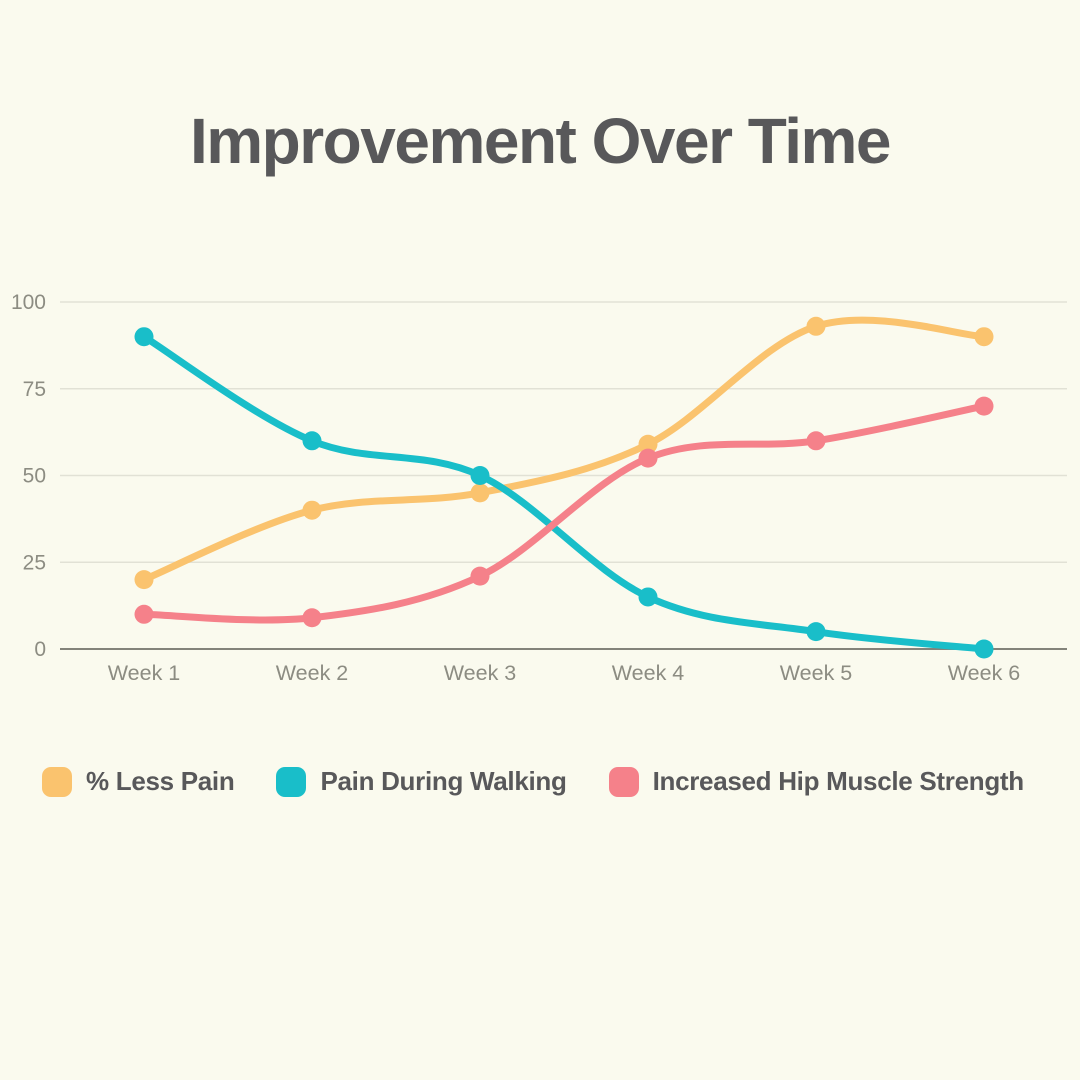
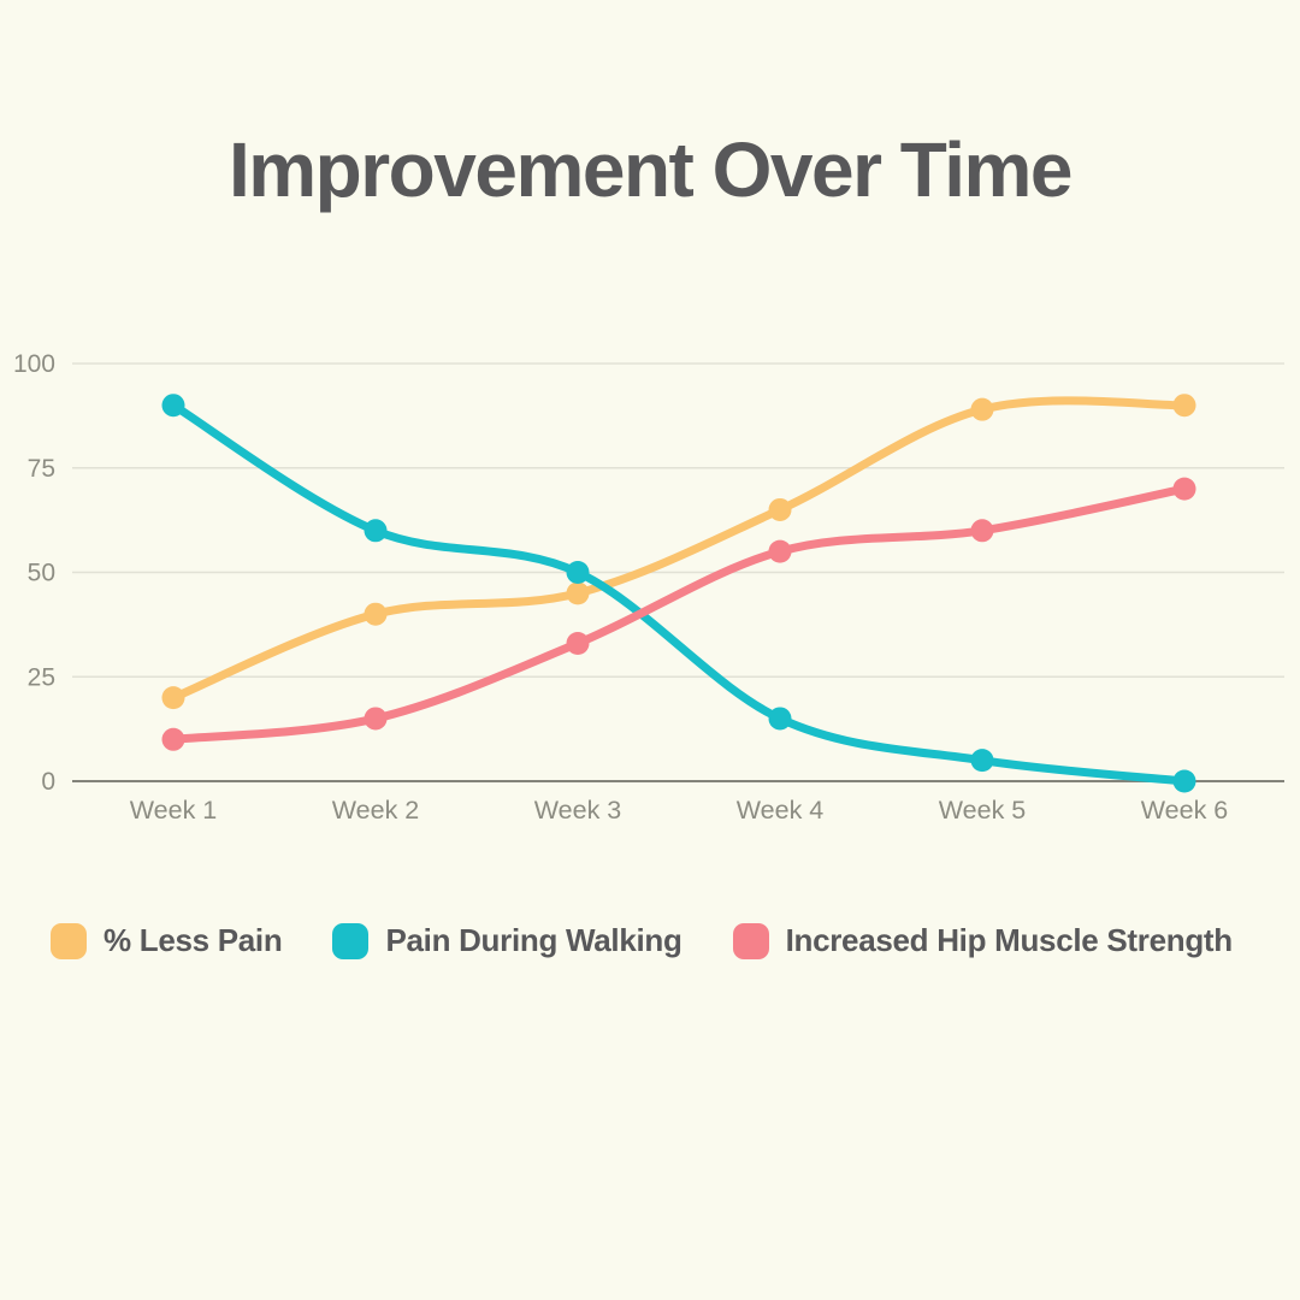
Increased Hip Muscle Strength/Week 2: 9 -> 15
Increased Hip Muscle Strength/Week 3: 21 -> 33
% Less Pain/Week 4: 59 -> 65
% Less Pain/Week 5: 93 -> 89
